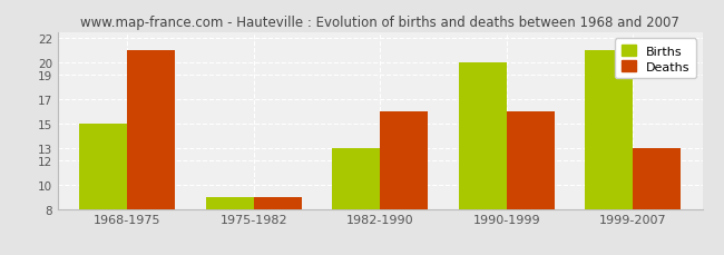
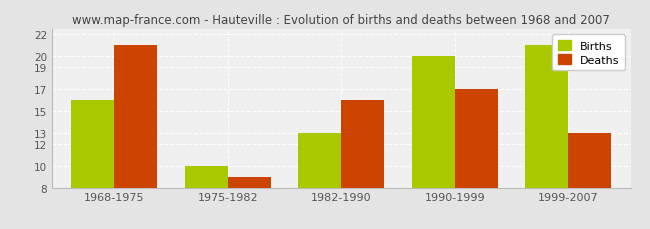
Births/1968-1975: 15 -> 16
Births/1975-1982: 9 -> 10
Deaths/1990-1999: 16 -> 17
